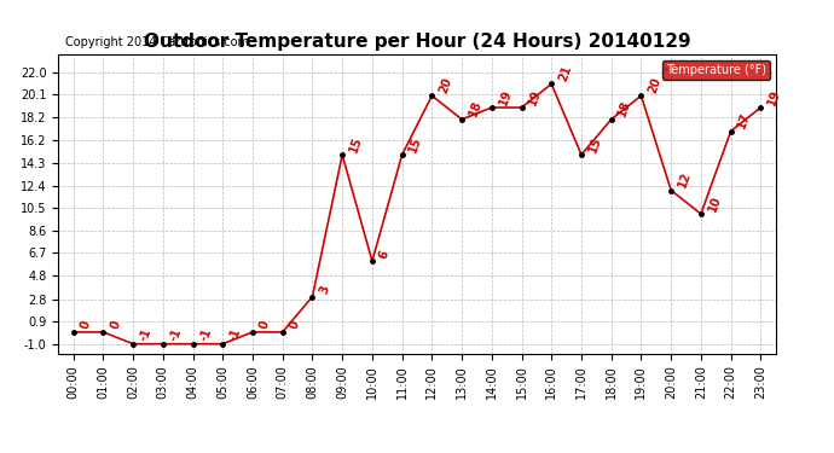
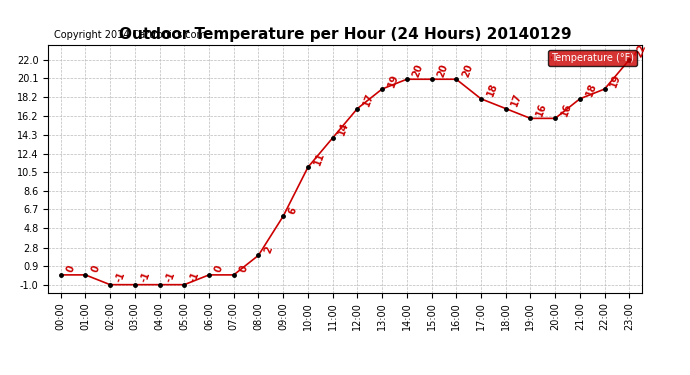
08:00: 3 -> 2
09:00: 15 -> 6
10:00: 6 -> 11
11:00: 15 -> 14
12:00: 20 -> 17
13:00: 18 -> 19
14:00: 19 -> 20
15:00: 19 -> 20
16:00: 21 -> 20
17:00: 15 -> 18
18:00: 18 -> 17
19:00: 20 -> 16
20:00: 12 -> 16
21:00: 10 -> 18
22:00: 17 -> 19
23:00: 19 -> 22
